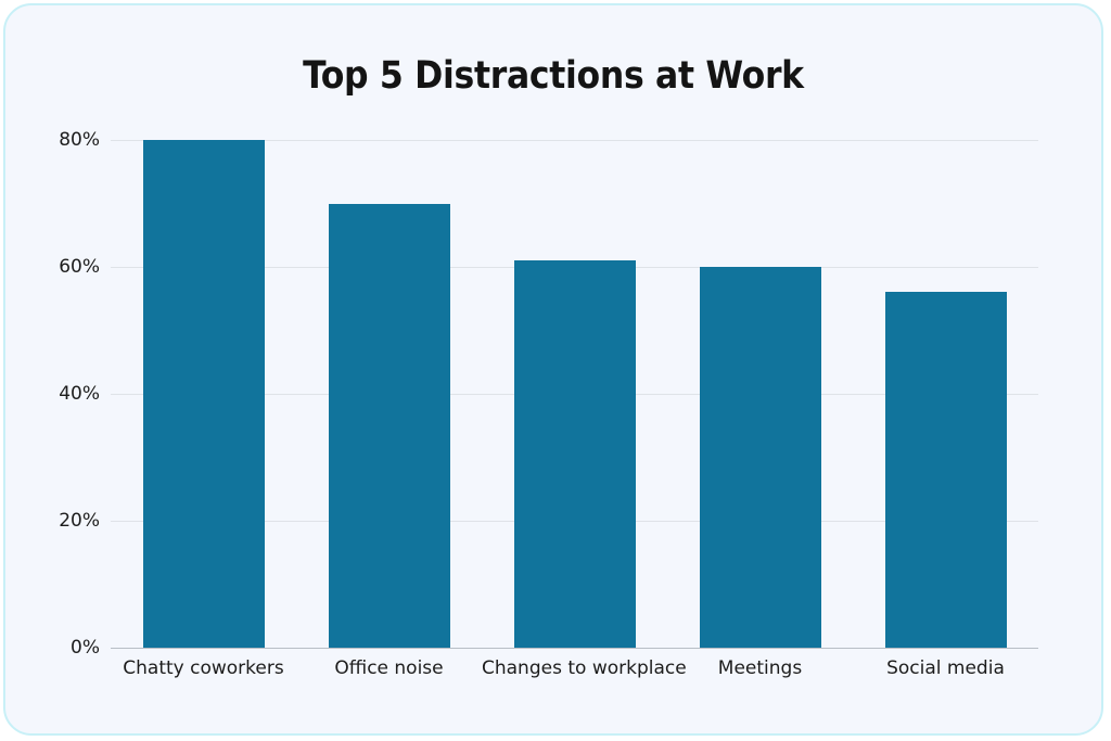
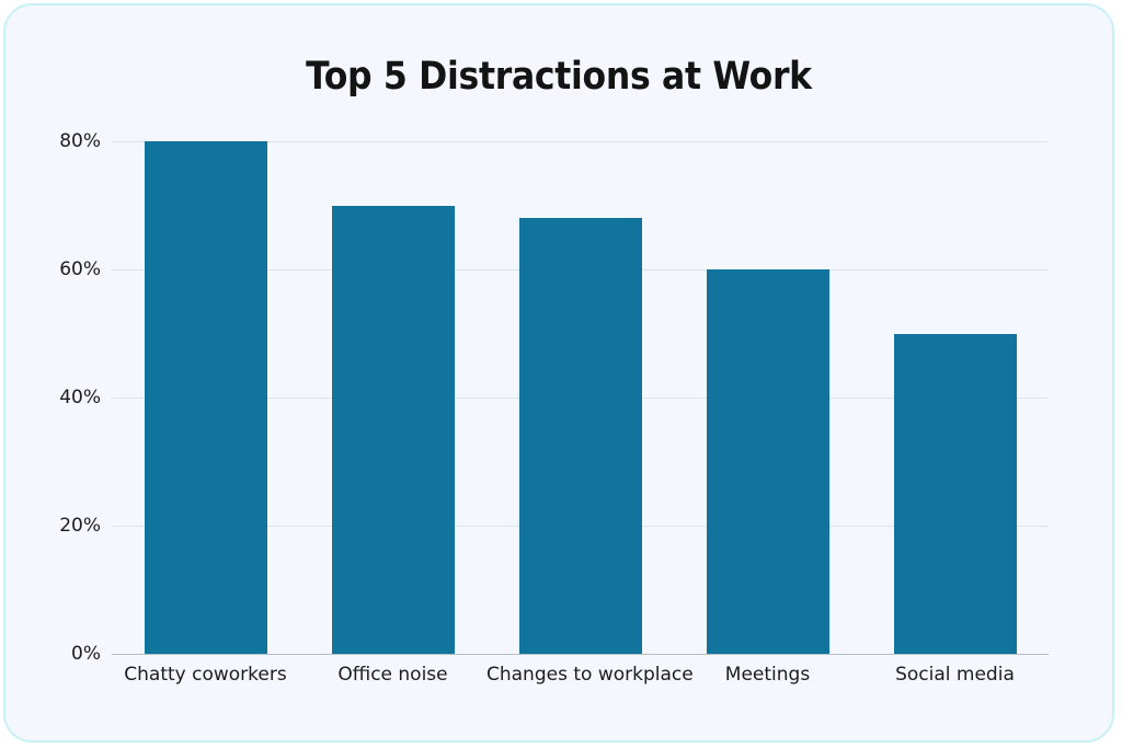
Changes to workplace: 61% -> 68%
Social media: 56% -> 50%
